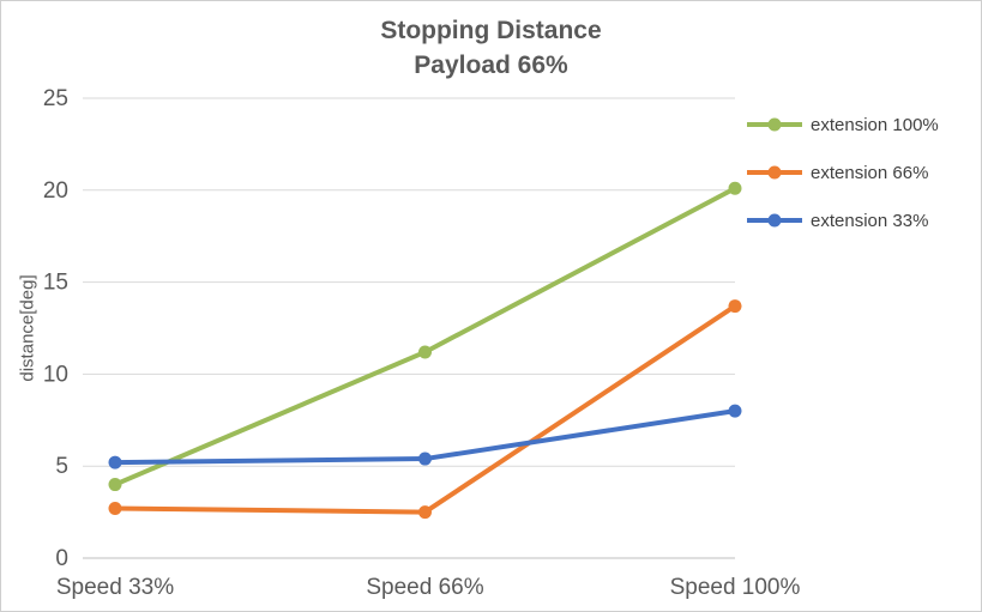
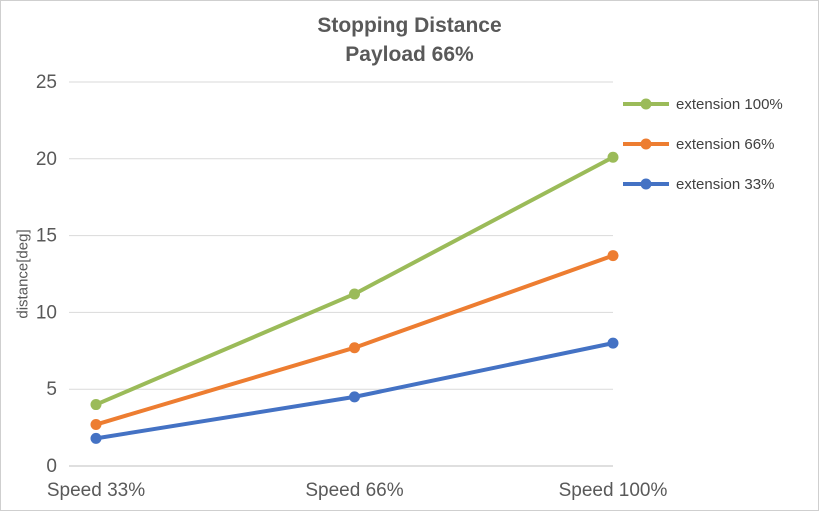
extension 33%/Speed 33%: 5.2 -> 1.8
extension 66%/Speed 66%: 2.5 -> 7.7
extension 33%/Speed 66%: 5.4 -> 4.5
